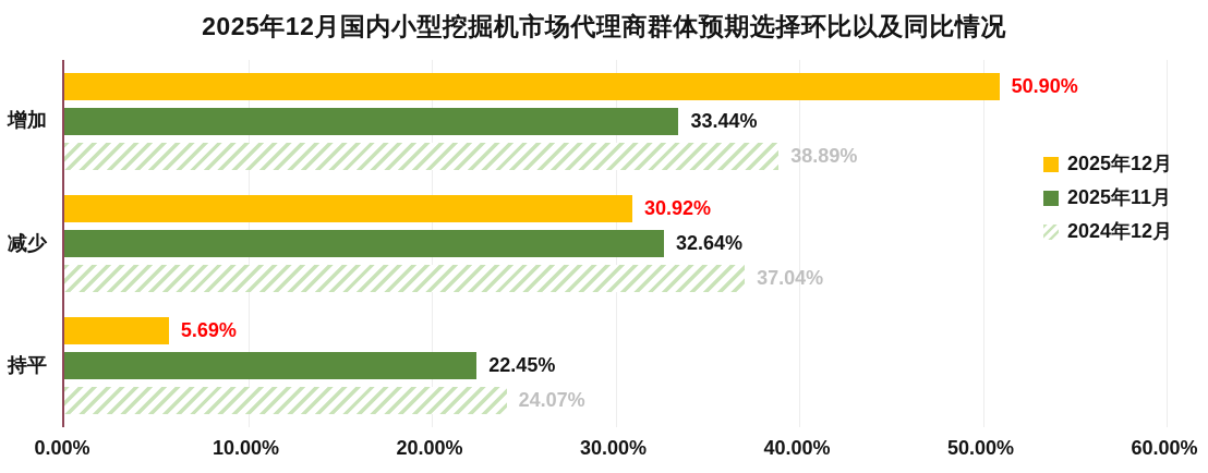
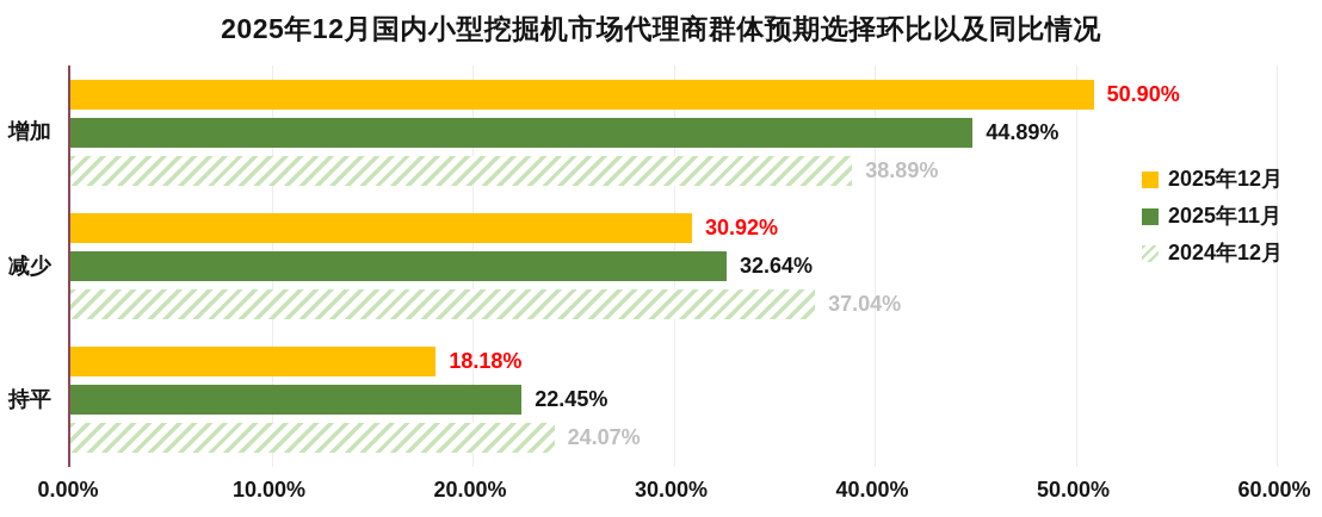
2025年11月/增加: 33.44% -> 44.89%
2025年12月/持平: 5.69% -> 18.18%
